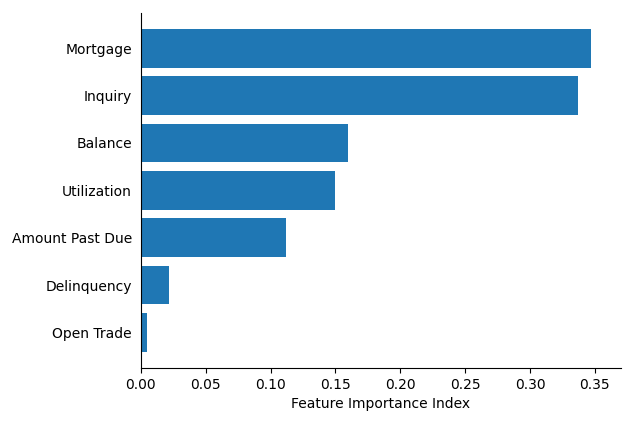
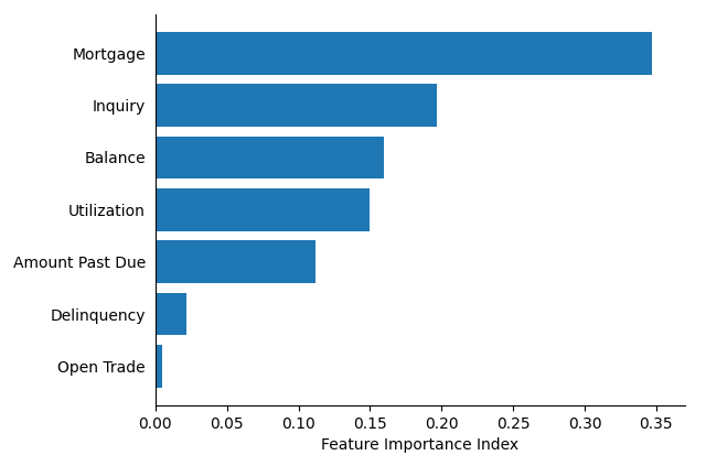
Inquiry: 0.337 -> 0.197
